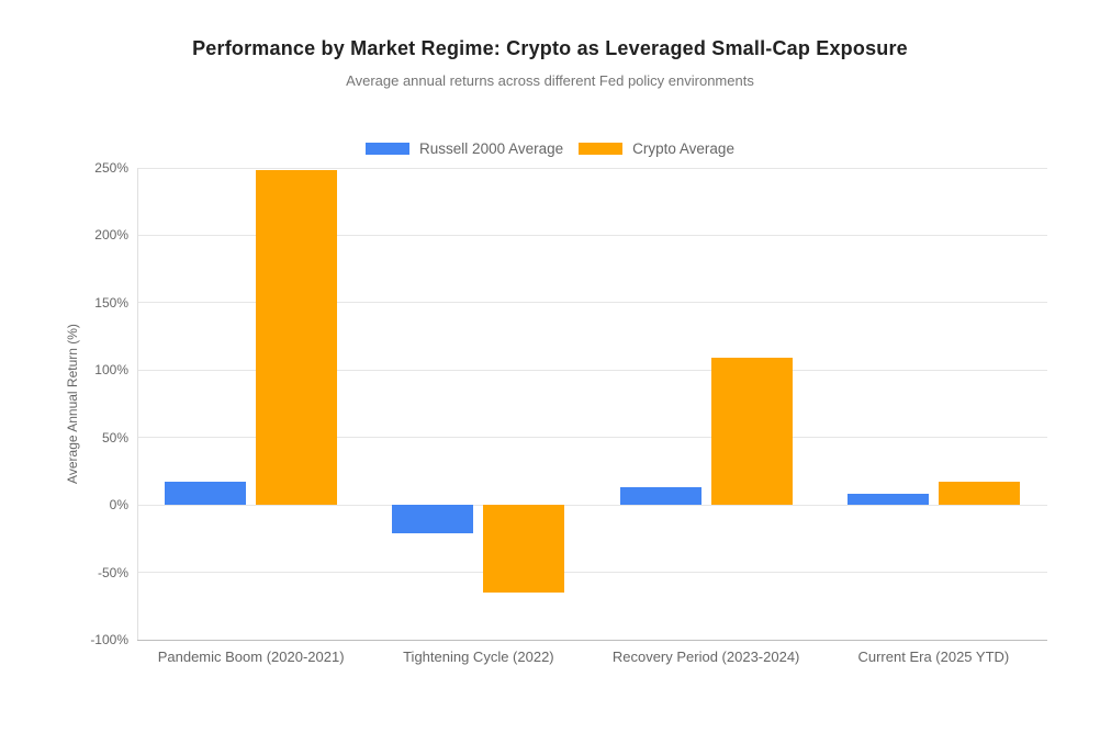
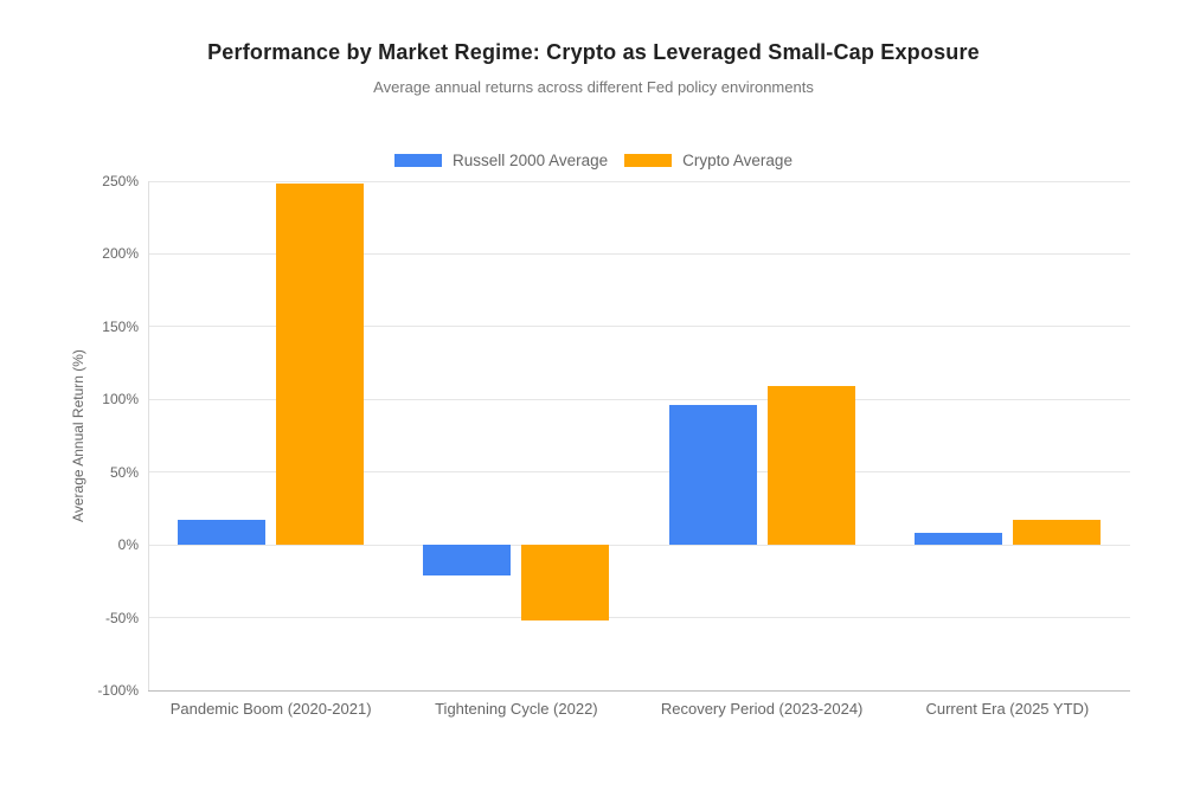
Crypto Average/Tightening Cycle (2022): -65% -> -52%
Russell 2000 Average/Recovery Period (2023-2024): 13% -> 96%
